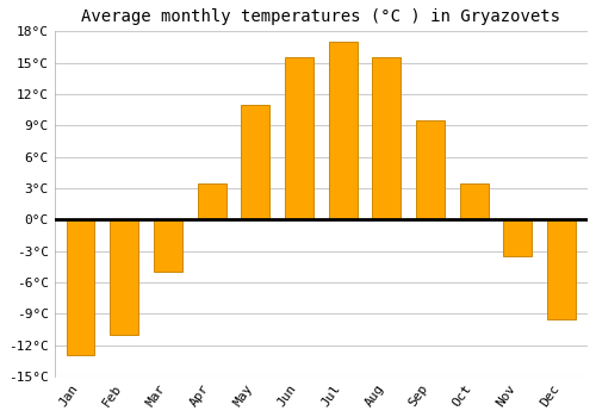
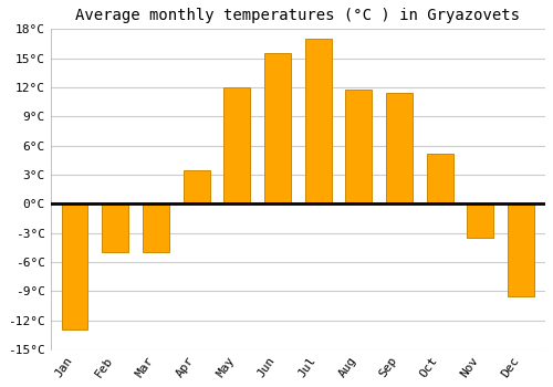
Feb: -11.0°C -> -5.0°C
May: 11.0°C -> 12.0°C
Aug: 15.5°C -> 11.8°C
Sep: 9.5°C -> 11.4°C
Oct: 3.5°C -> 5.2°C
